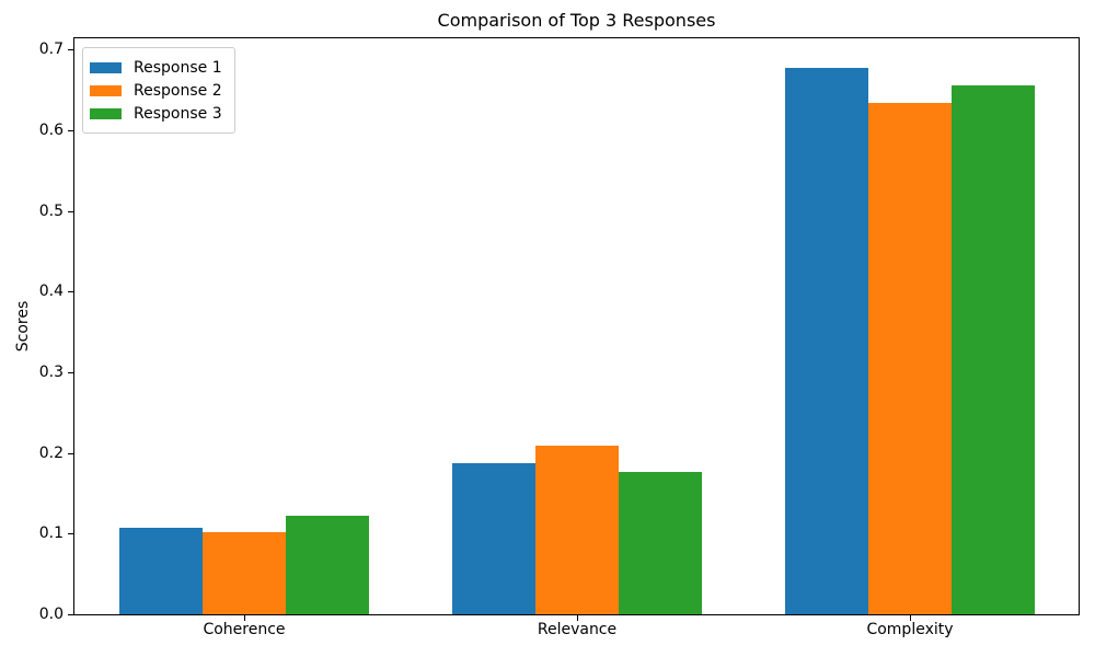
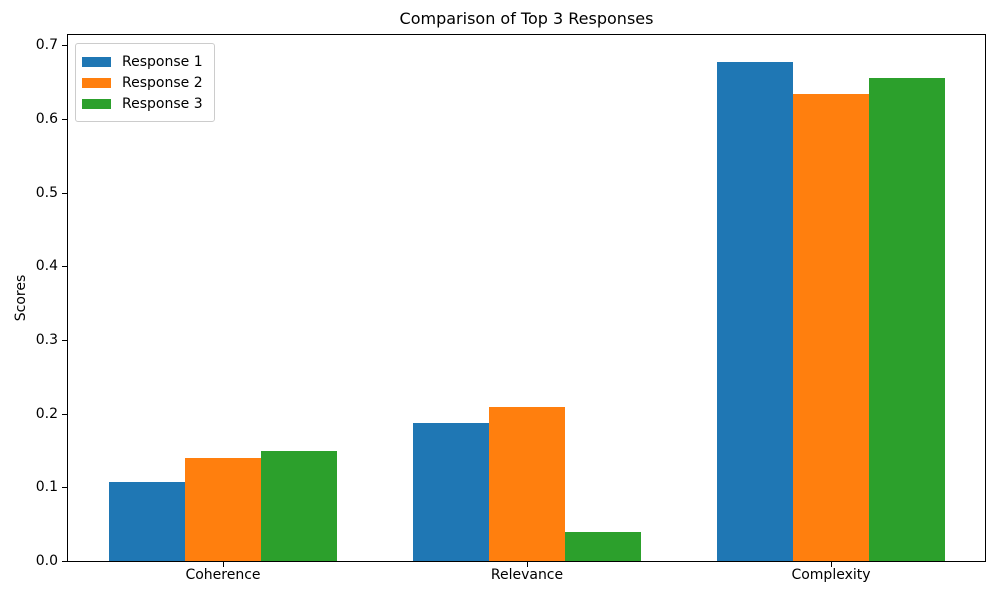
Response 2/Coherence: 0.10 -> 0.14
Response 3/Coherence: 0.12 -> 0.15
Response 3/Relevance: 0.18 -> 0.04
